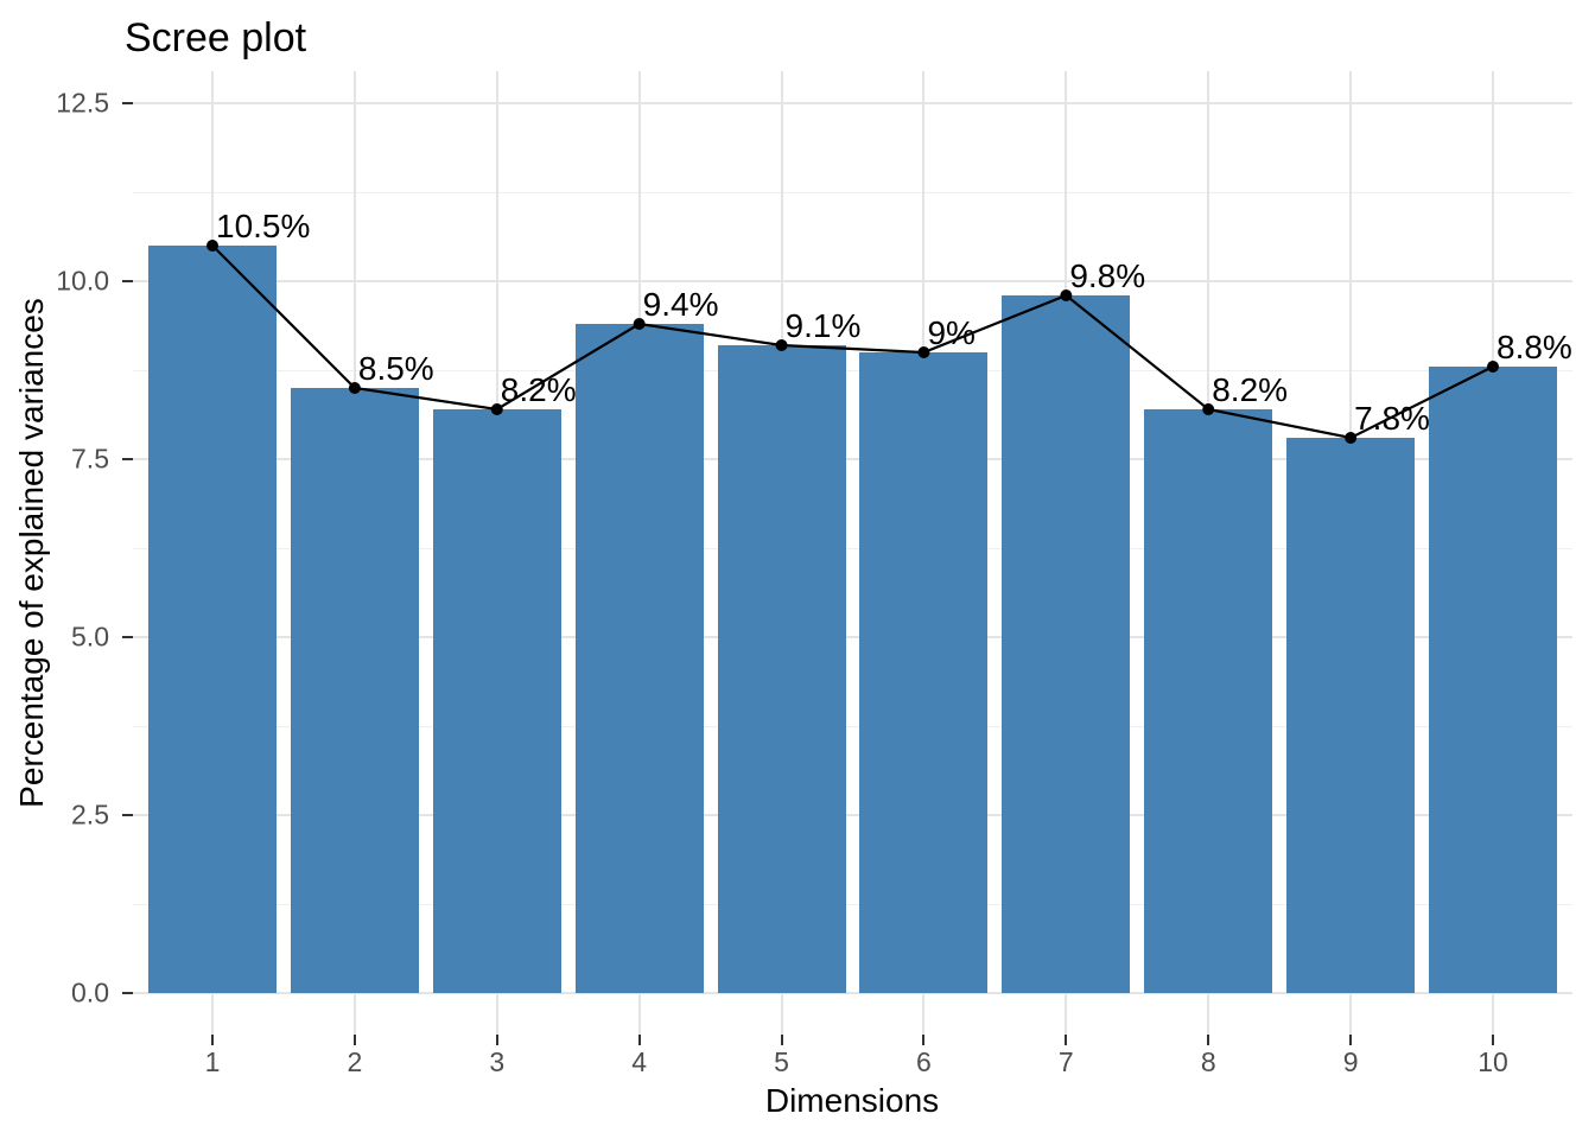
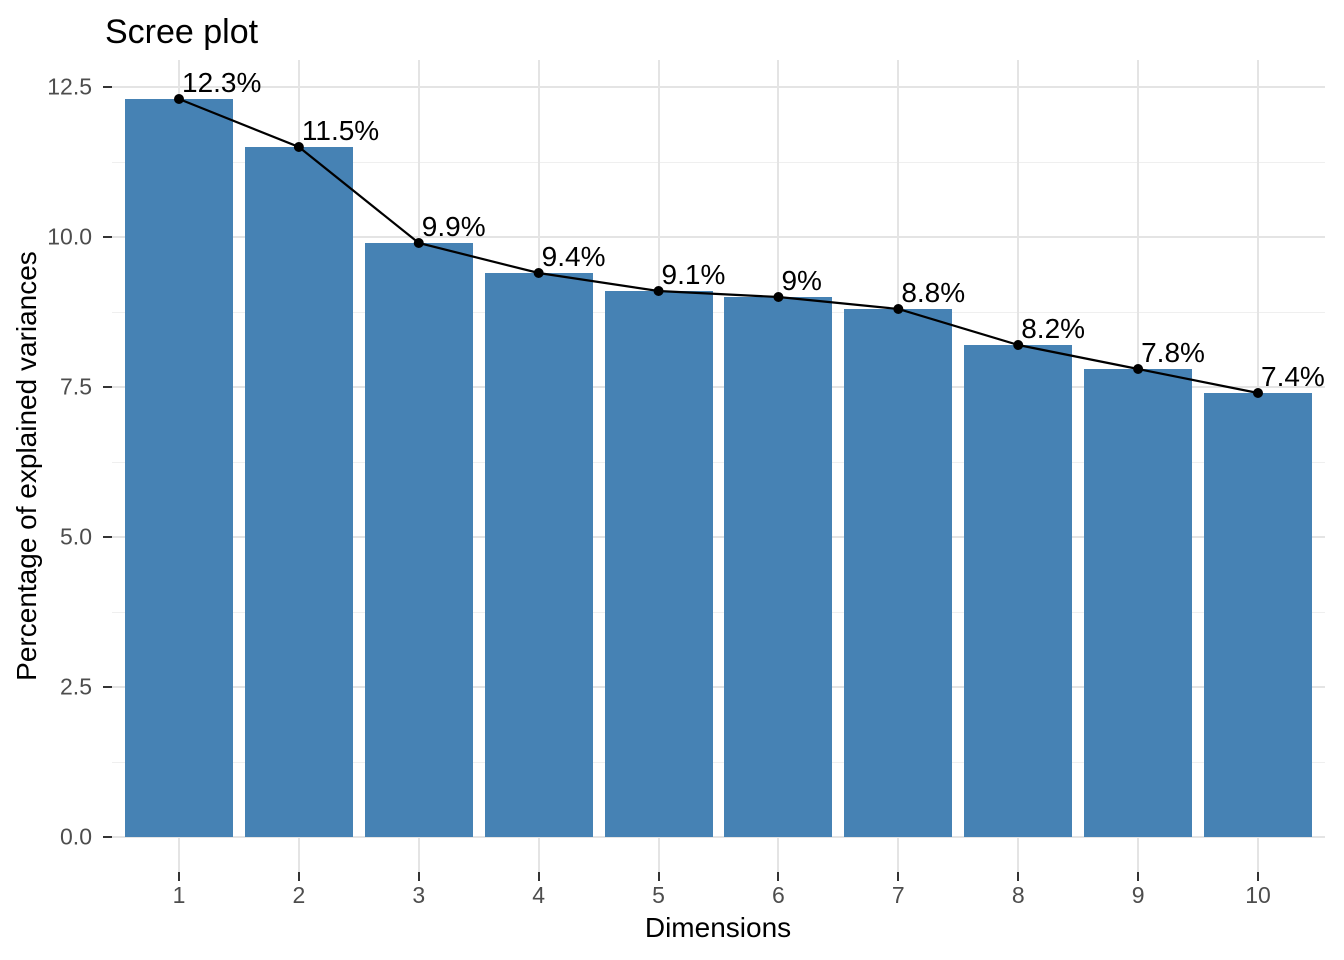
1: 10.5% -> 12.3%
2: 8.5% -> 11.5%
3: 8.2% -> 9.9%
7: 9.8% -> 8.8%
10: 8.8% -> 7.4%
